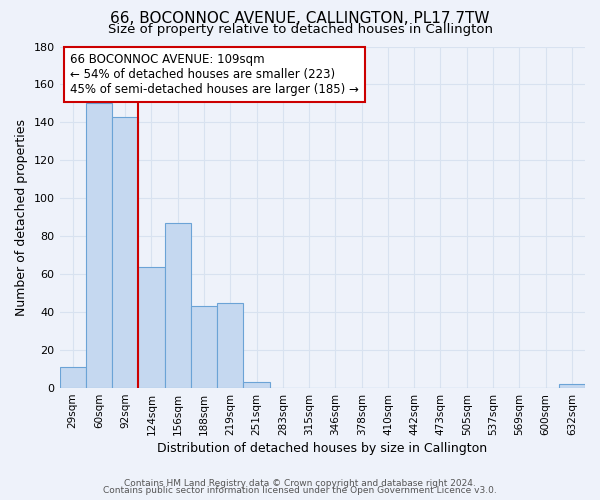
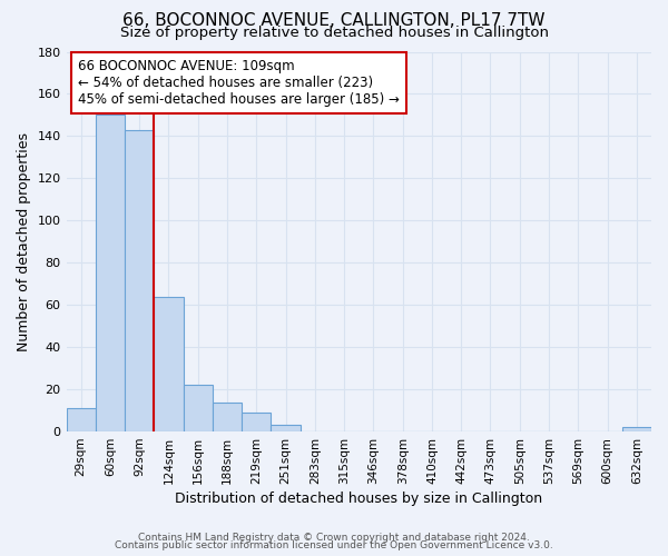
156sqm: 87 -> 22
188sqm: 43 -> 14
219sqm: 45 -> 9
